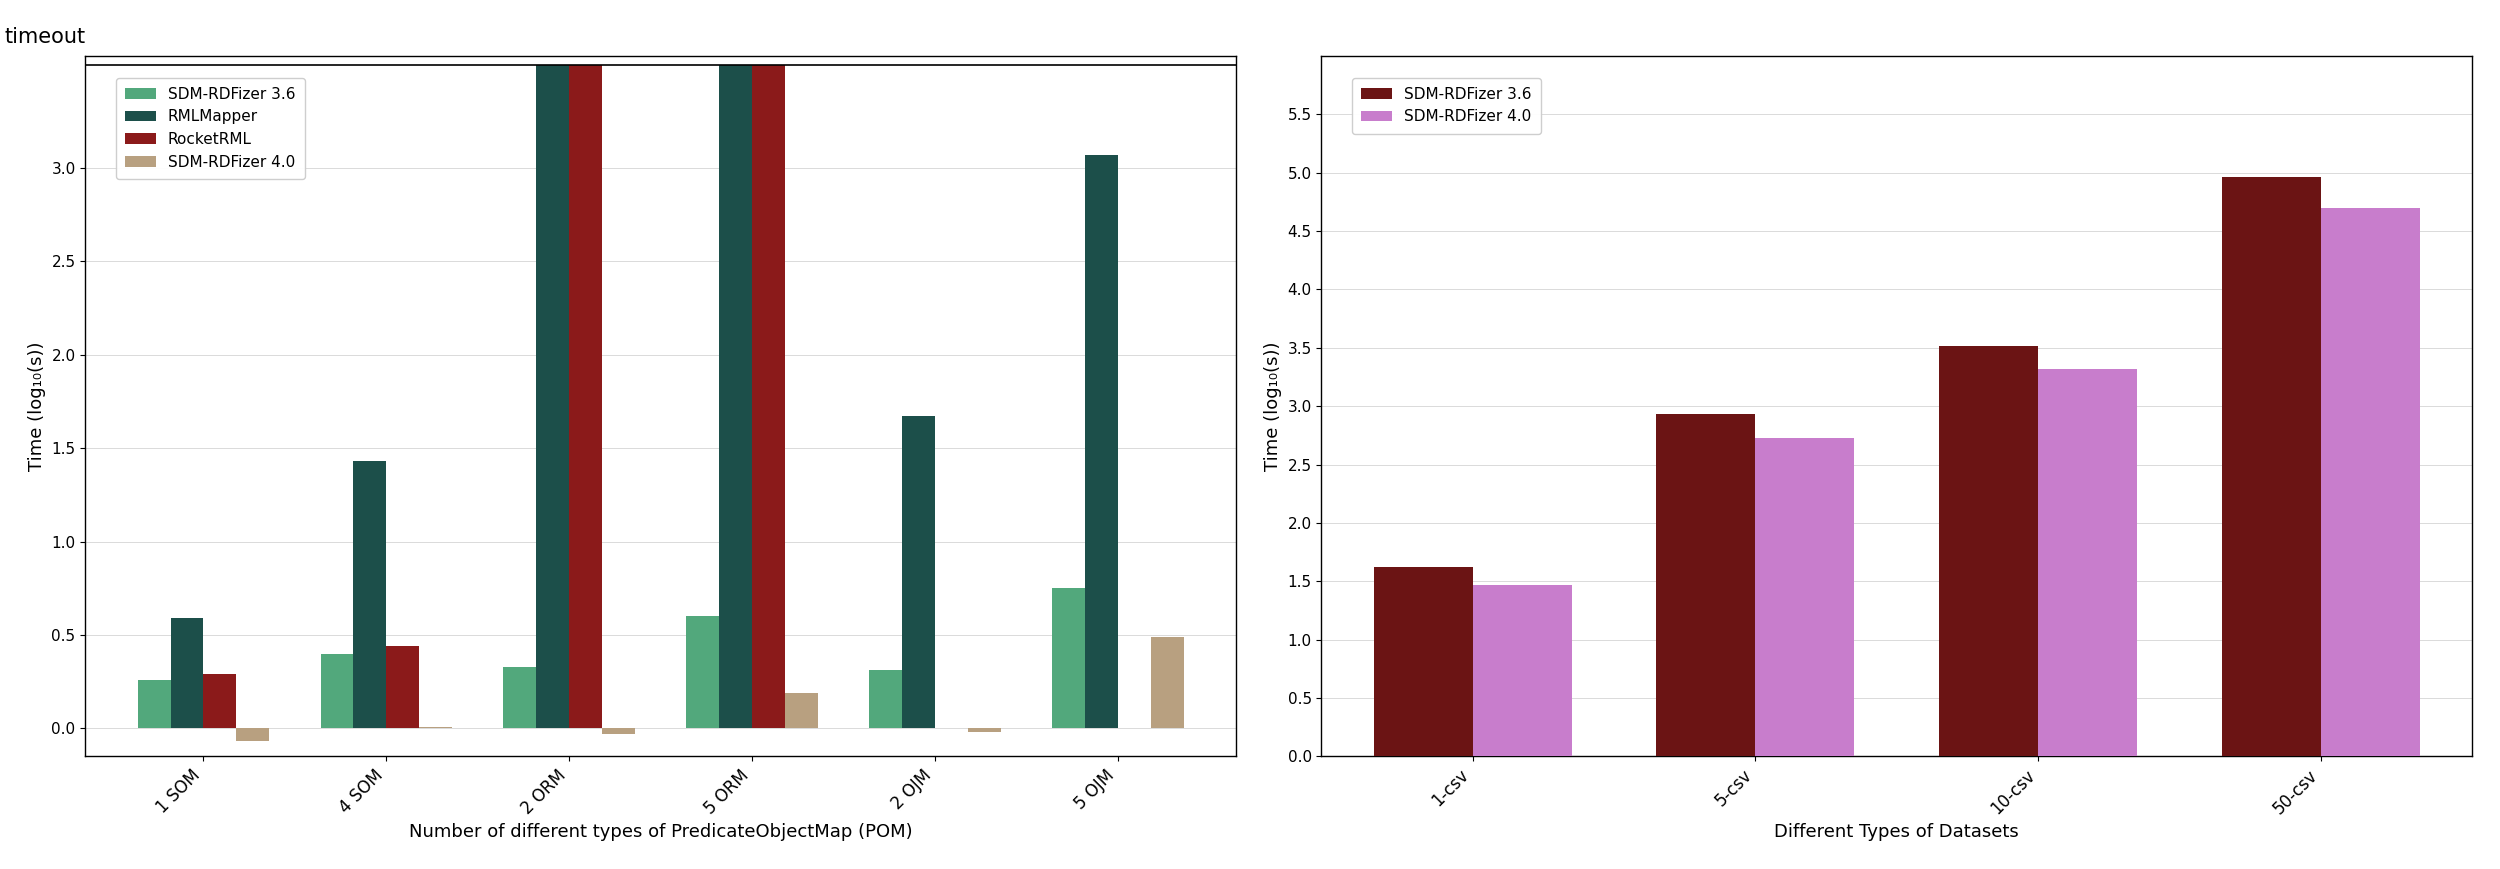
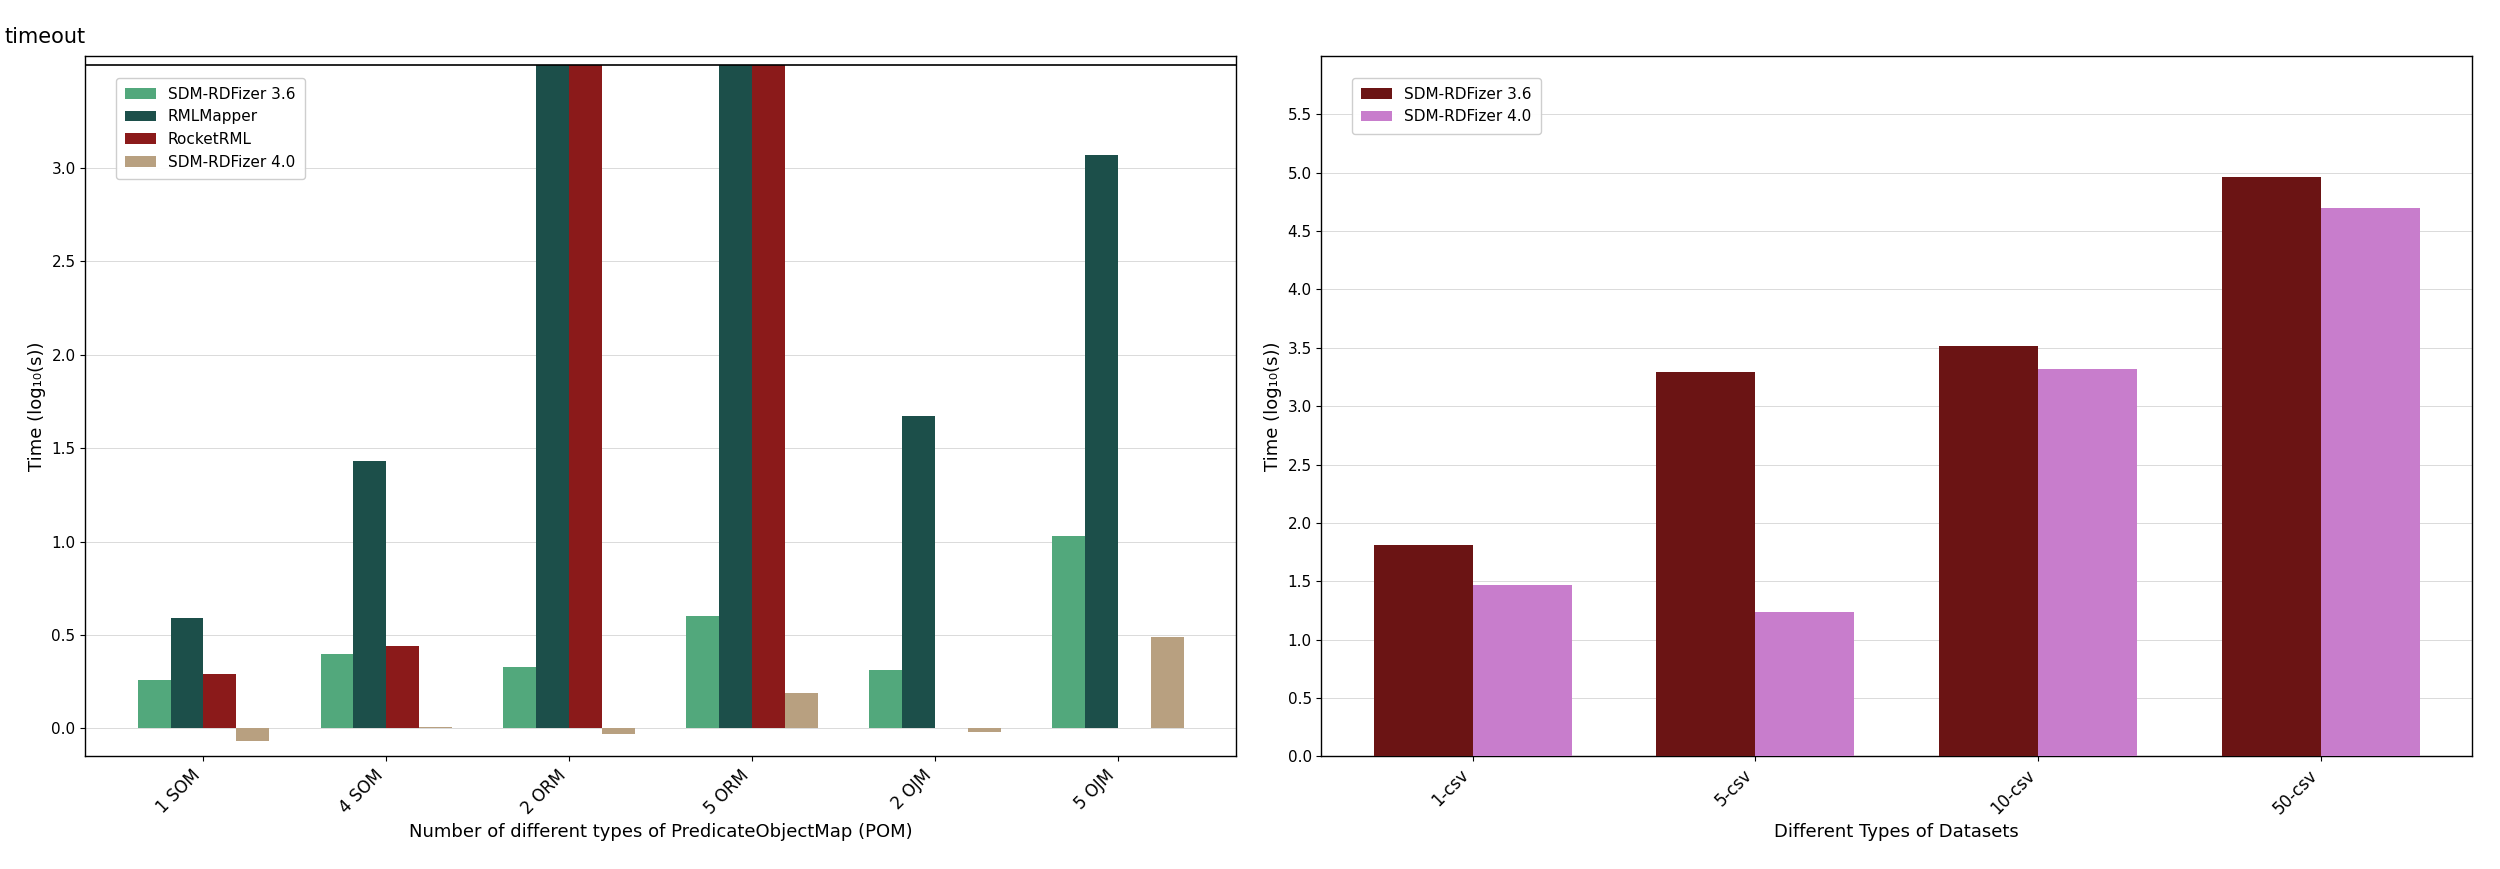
timeout/SDM-RDFizer 3.6/5 OJM: 0.75 -> 1.03
SDM-RDFizer 3.6/1-csv: 1.62 -> 1.81
SDM-RDFizer 3.6/5-csv: 2.93 -> 3.29
SDM-RDFizer 4.0/5-csv: 2.73 -> 1.24
